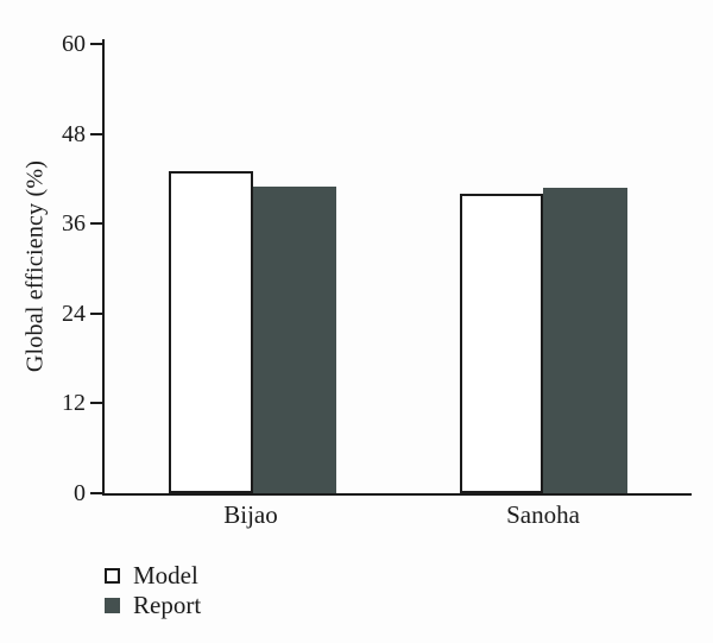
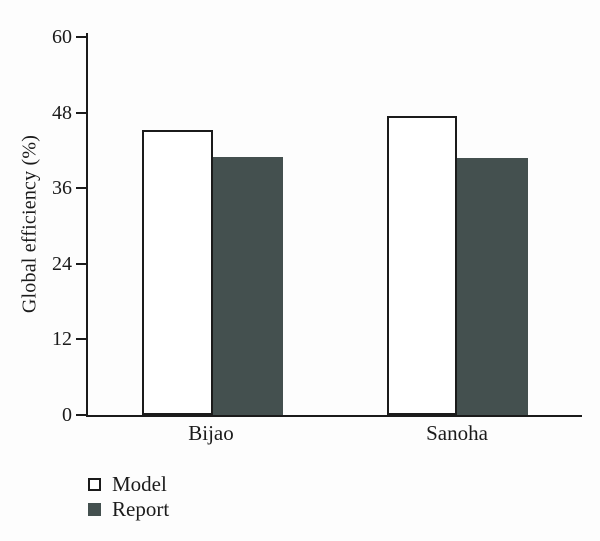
Model/Bijao: 43 -> 45
Model/Sanoha: 40 -> 47
